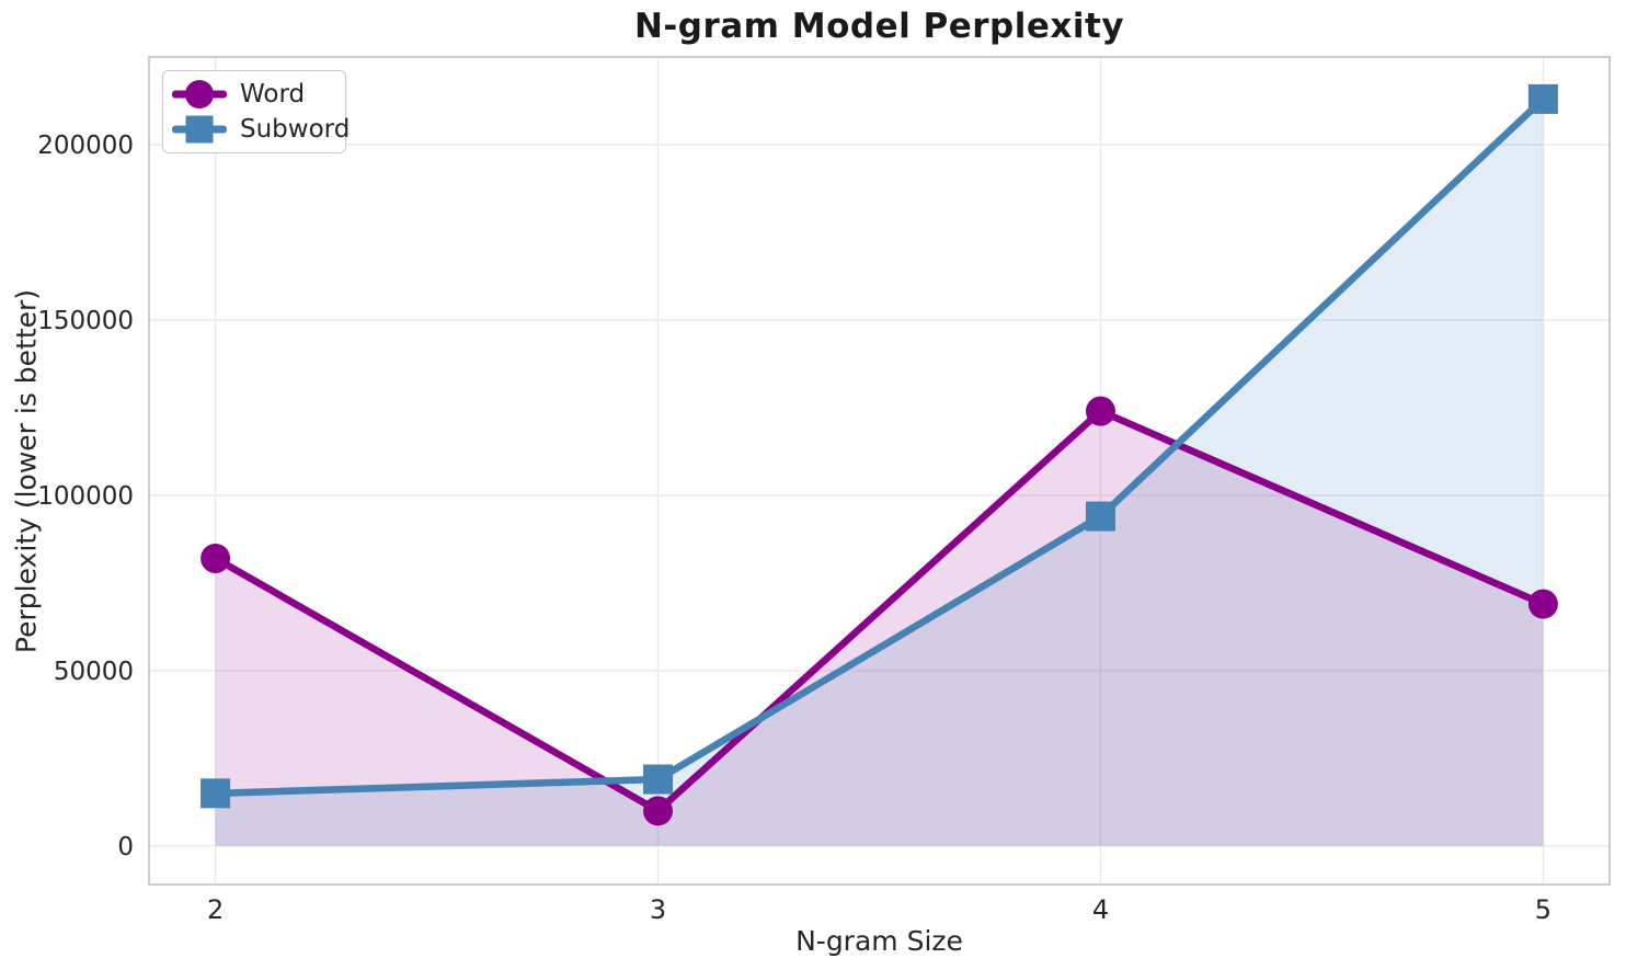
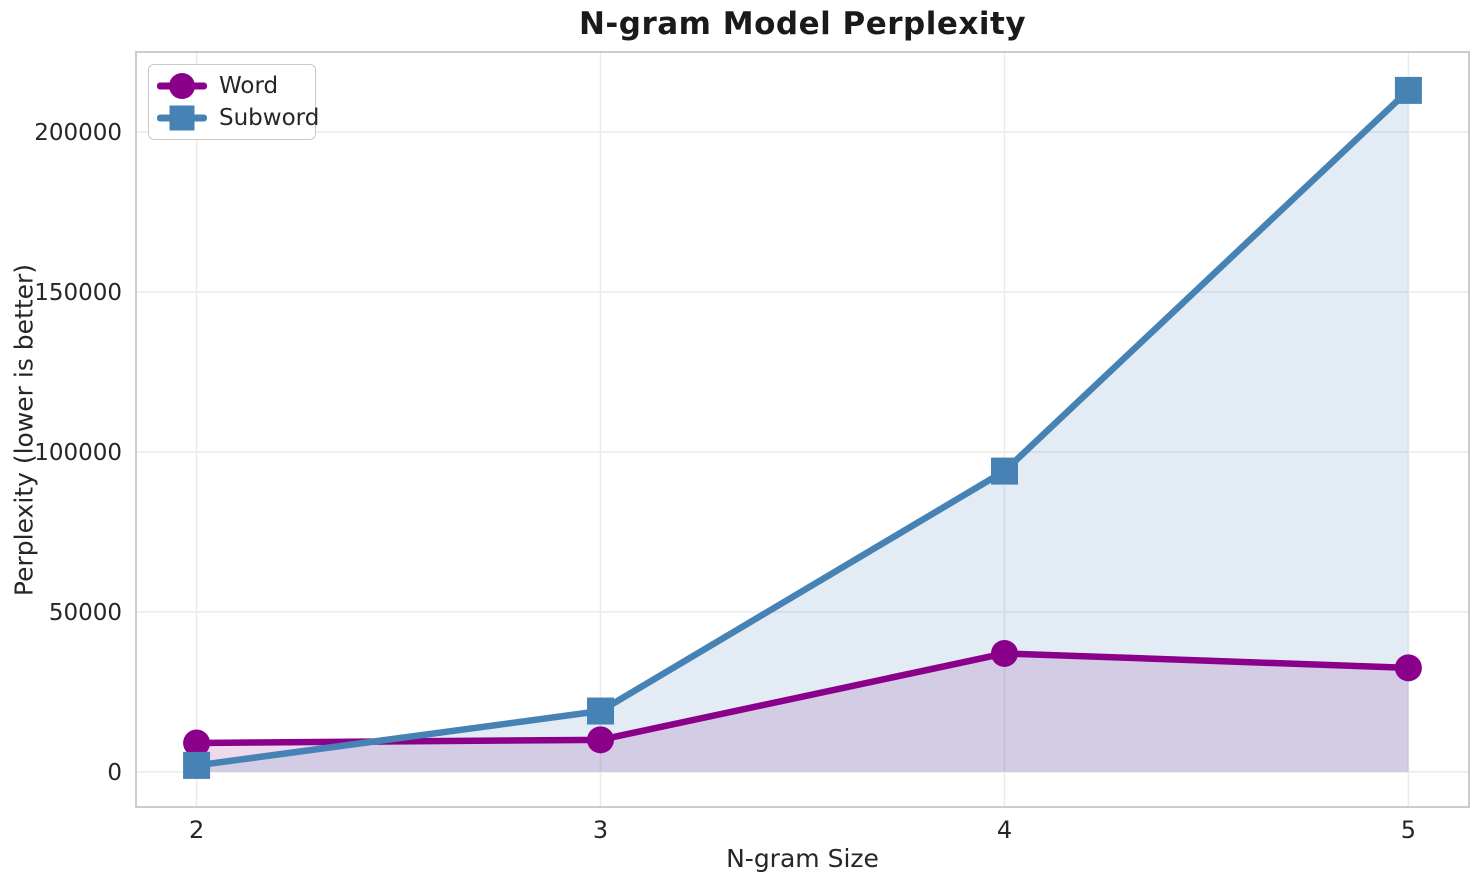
Word/2: 82000 -> 9000
Subword/2: 15000 -> 2000
Word/4: 124000 -> 37000
Word/5: 69000 -> 32000
